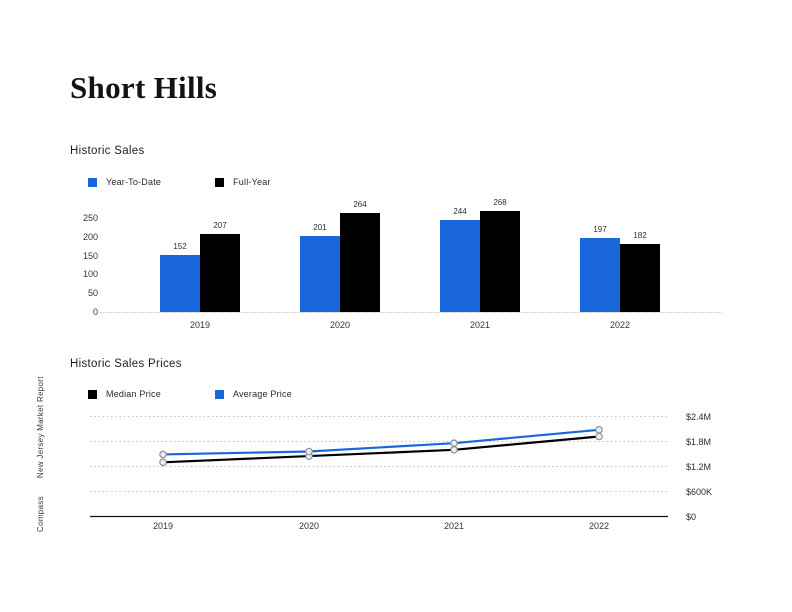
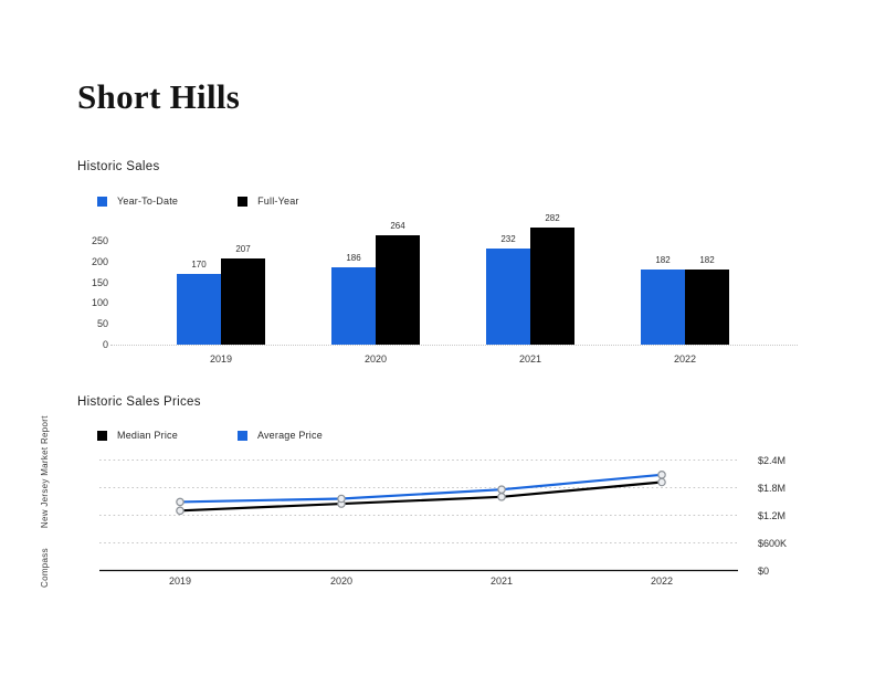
Historic Sales/Year-To-Date/2019: 152 -> 170
Historic Sales/Year-To-Date/2020: 201 -> 186
Historic Sales/Year-To-Date/2021: 244 -> 232
Historic Sales/Full-Year/2021: 268 -> 282
Historic Sales/Year-To-Date/2022: 197 -> 182
